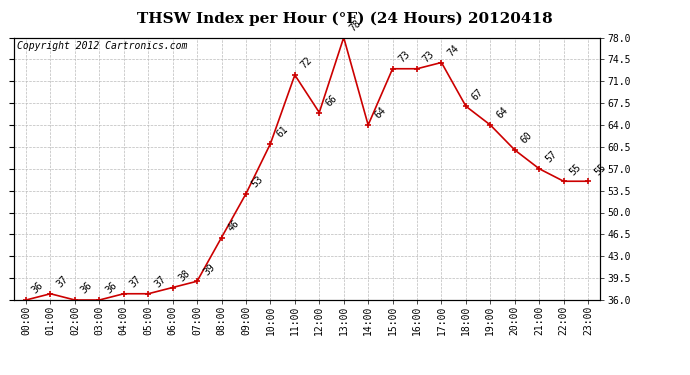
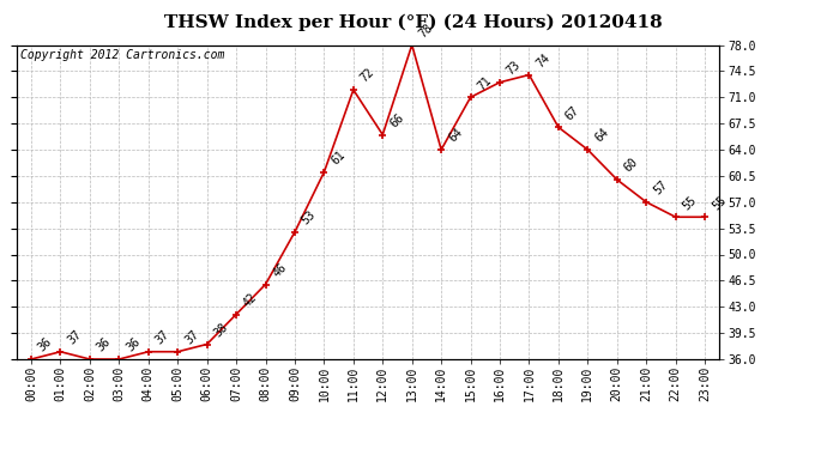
07:00: 39 -> 42
15:00: 73 -> 71
